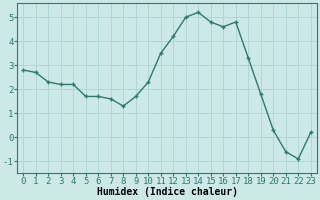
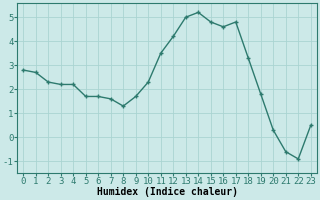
23: 0.2 -> 0.5
